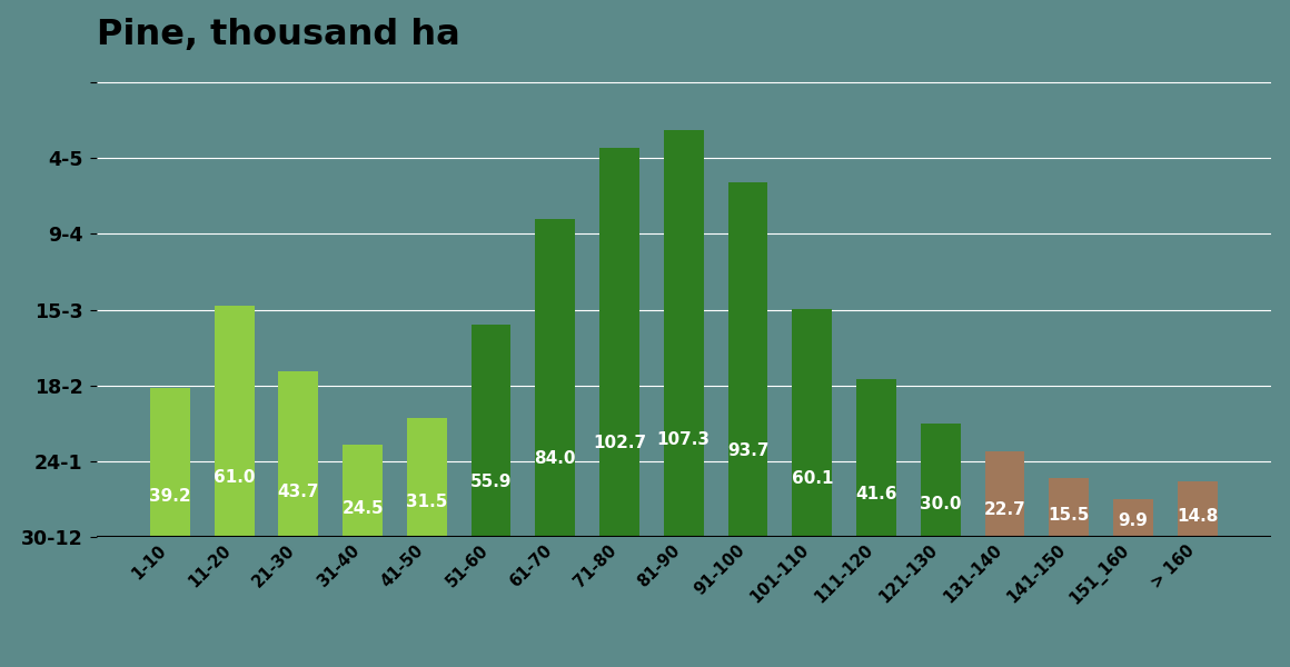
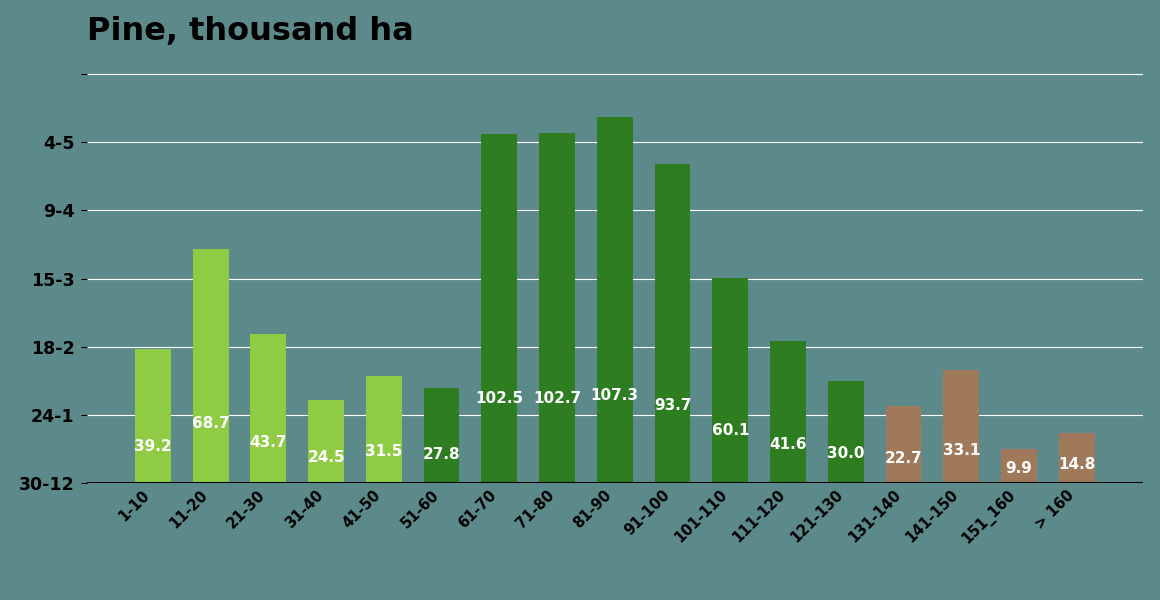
11-20: 61.0 -> 68.7
51-60: 55.9 -> 27.8
61-70: 84.0 -> 102.5
141-150: 15.5 -> 33.1
